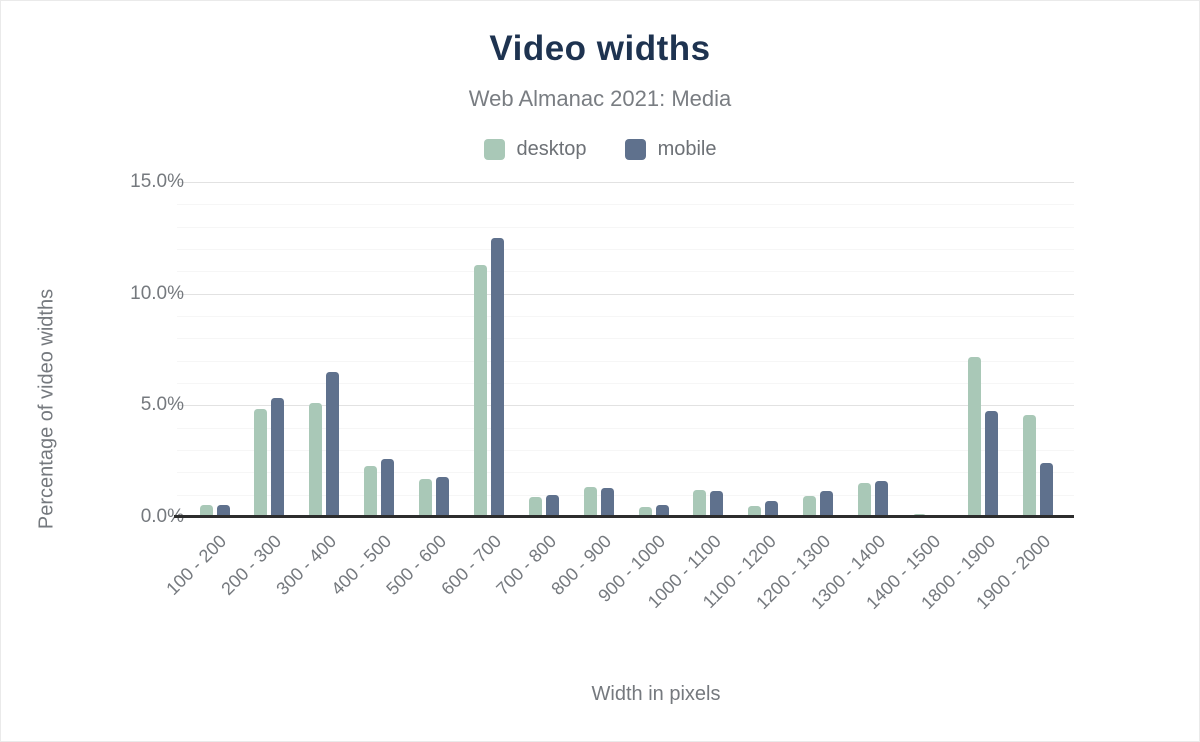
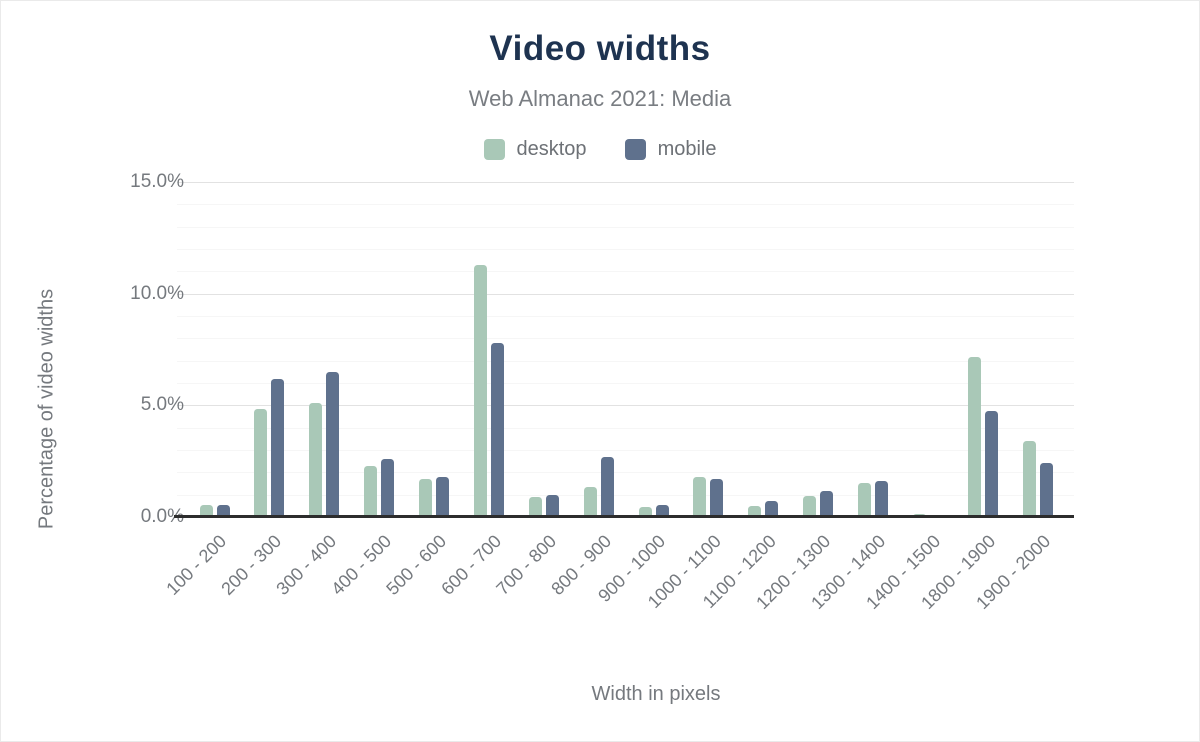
mobile/200 - 300: 5.3% -> 6.2%
mobile/600 - 700: 12.5% -> 7.8%
mobile/800 - 900: 1.3% -> 2.7%
desktop/1000 - 1100: 1.2% -> 1.8%
mobile/1000 - 1100: 1.1% -> 1.7%
desktop/1900 - 2000: 4.5% -> 3.4%
